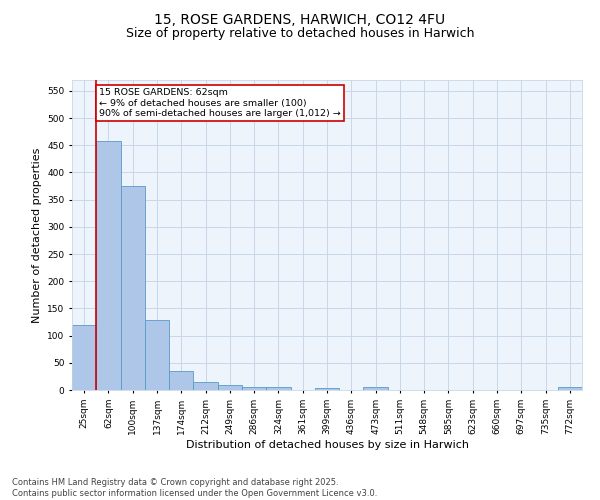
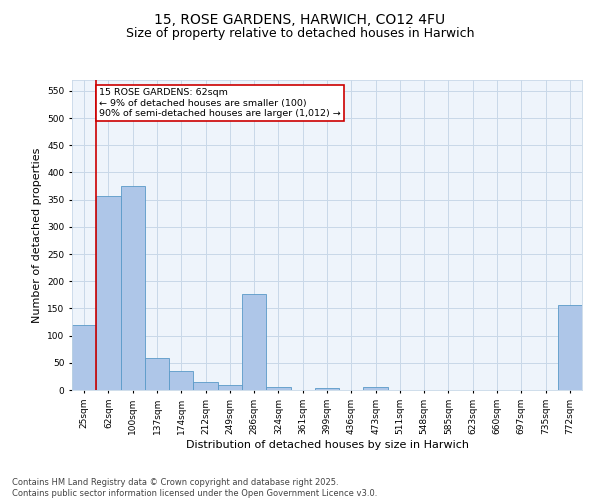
62sqm: 457 -> 356
137sqm: 128 -> 58
286sqm: 5 -> 176
772sqm: 5 -> 156
